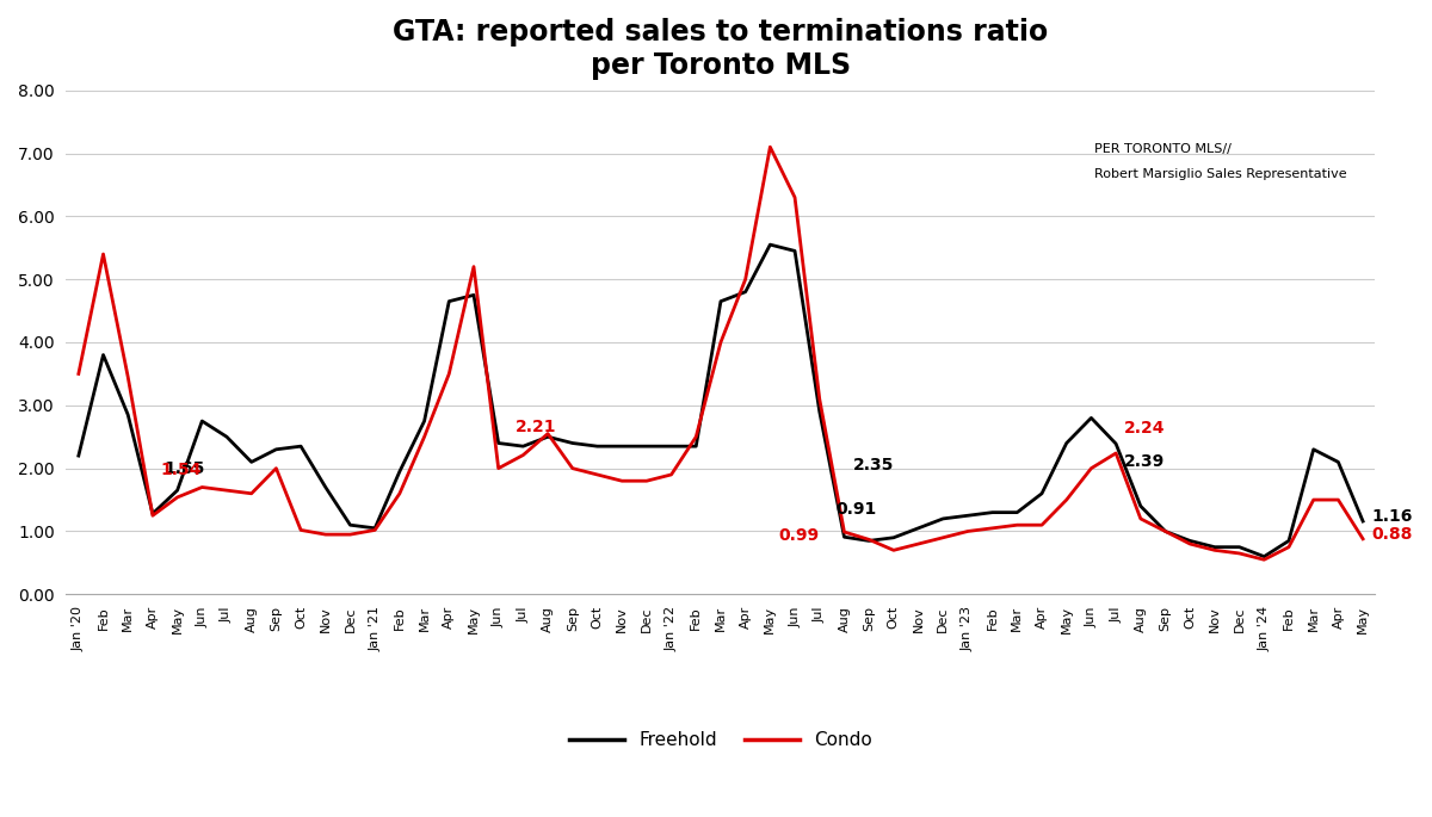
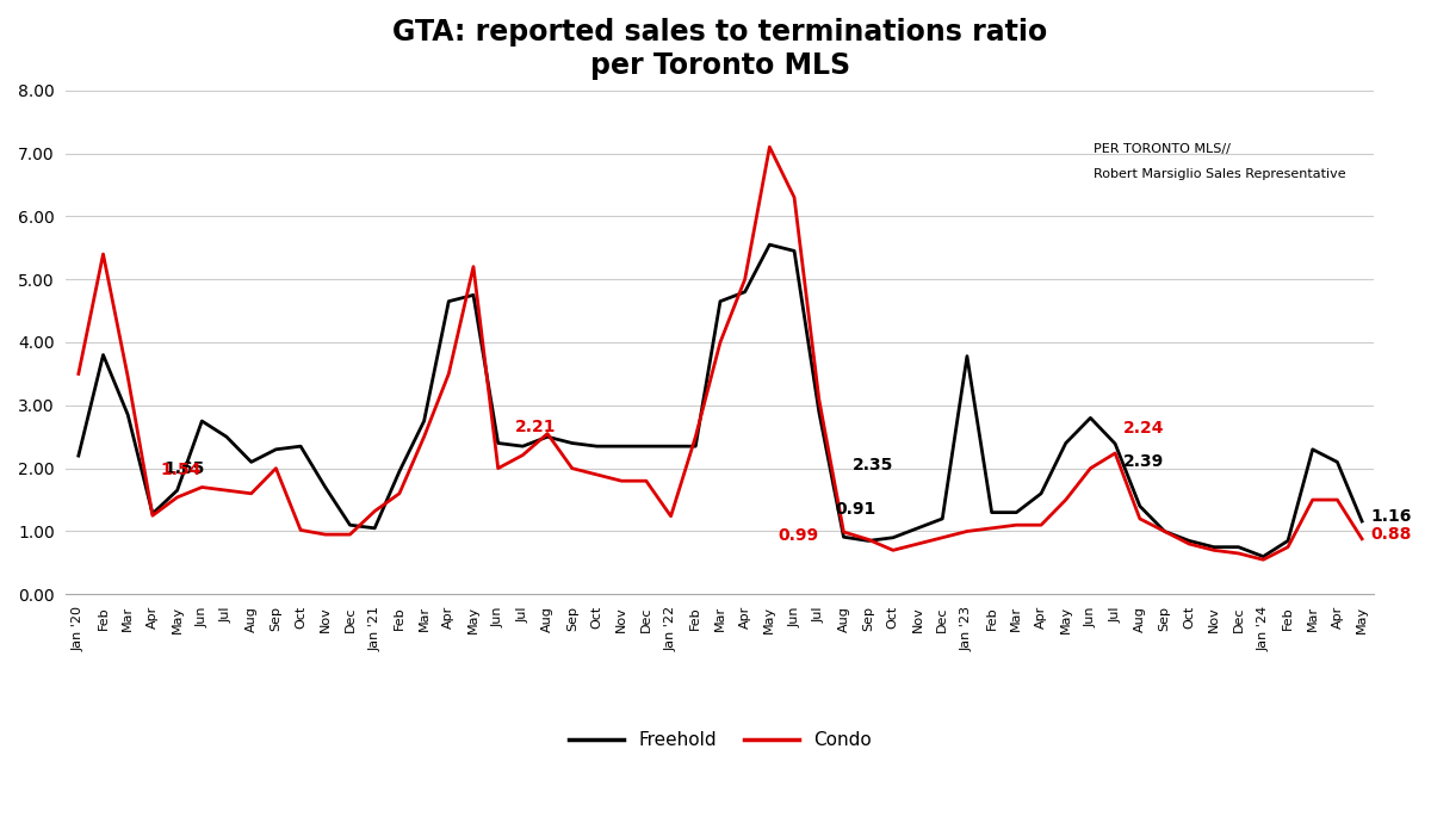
Condo/Jan '21: 1.02 -> 1.32
Condo/Jan '22: 1.90 -> 1.24
Freehold/Jan '23: 1.25 -> 3.78
